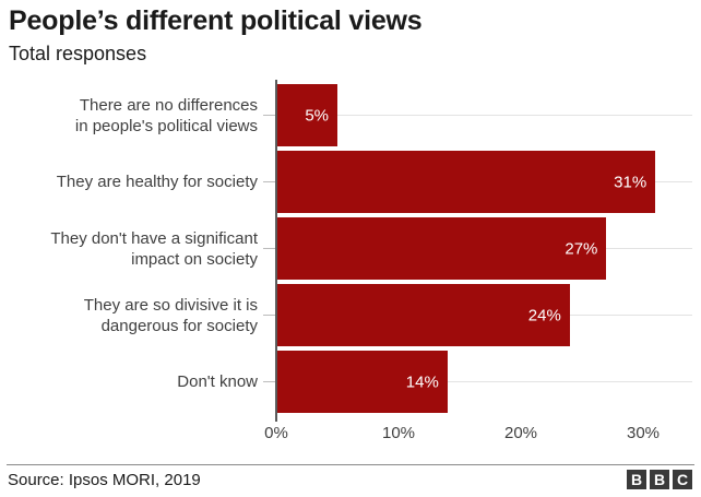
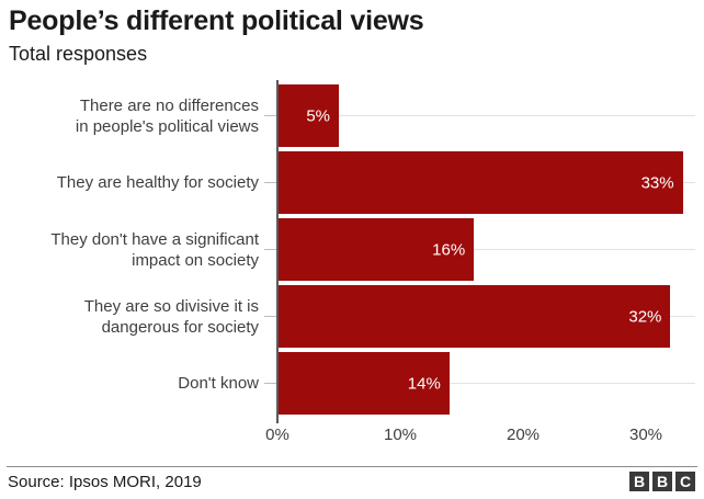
They are healthy for society: 31% -> 33%
They don't have a significant impact on society: 27% -> 16%
They are so divisive it is dangerous for society: 24% -> 32%
